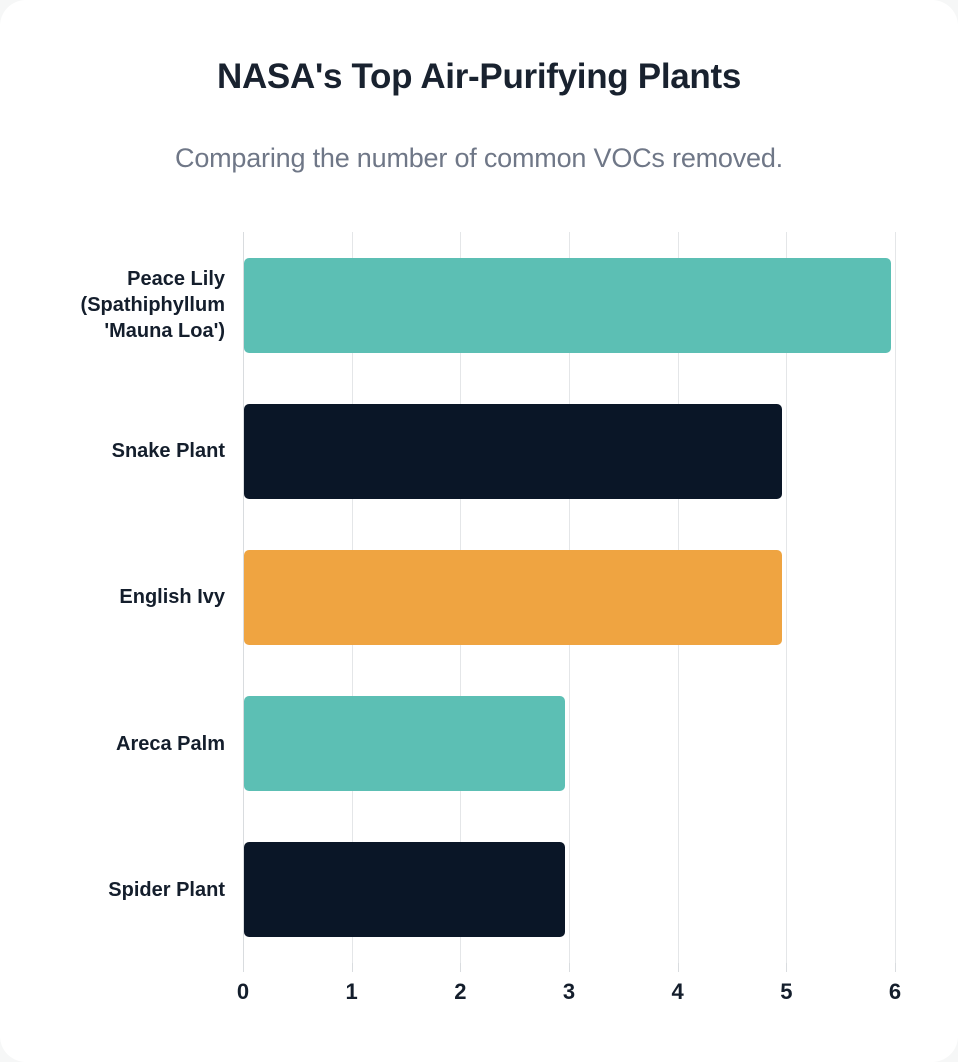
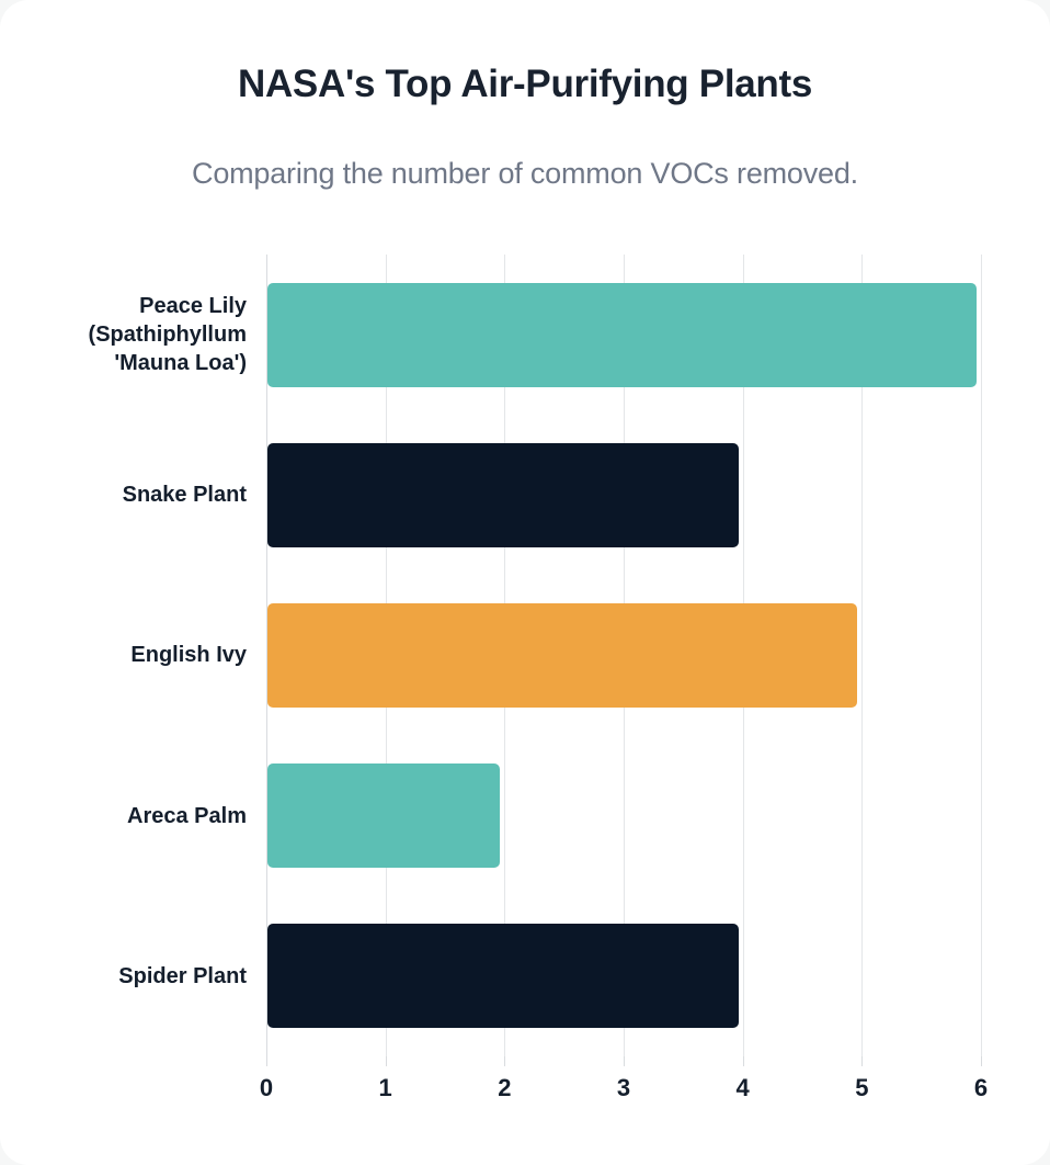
Snake Plant: 5 -> 4
Areca Palm: 3 -> 2
Spider Plant: 3 -> 4
